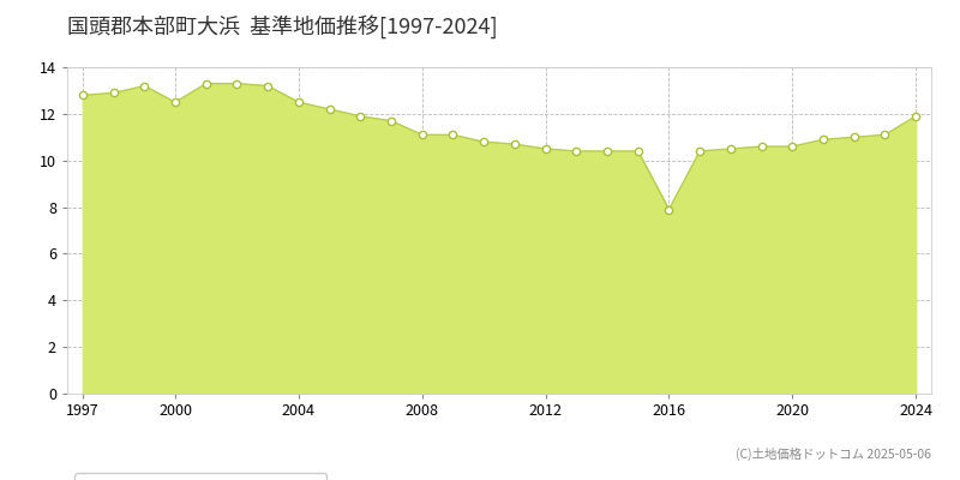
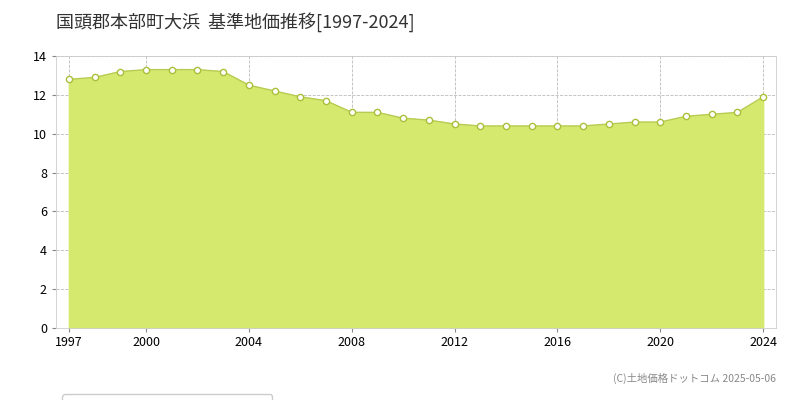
2000: 12.5 -> 13.3
2016: 7.9 -> 10.4
